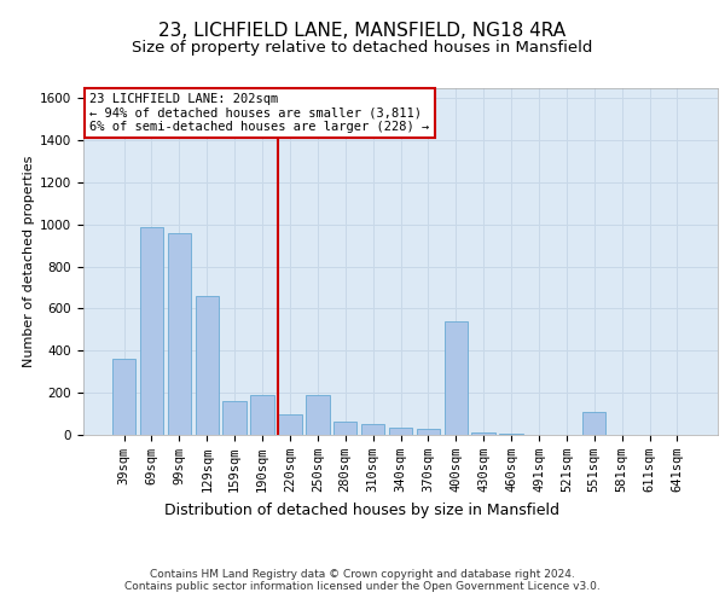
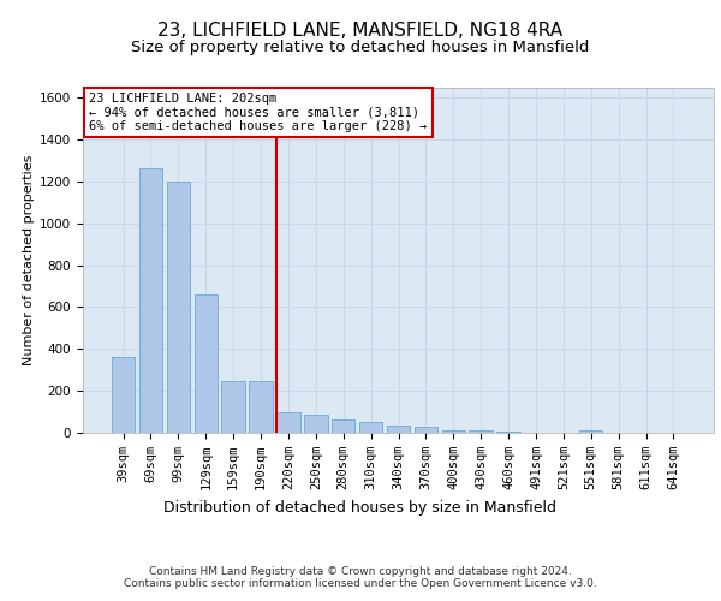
69sqm: 990 -> 1260
99sqm: 960 -> 1200
159sqm: 160 -> 240
190sqm: 190 -> 240
250sqm: 190 -> 80
400sqm: 540 -> 10
551sqm: 110 -> 10
